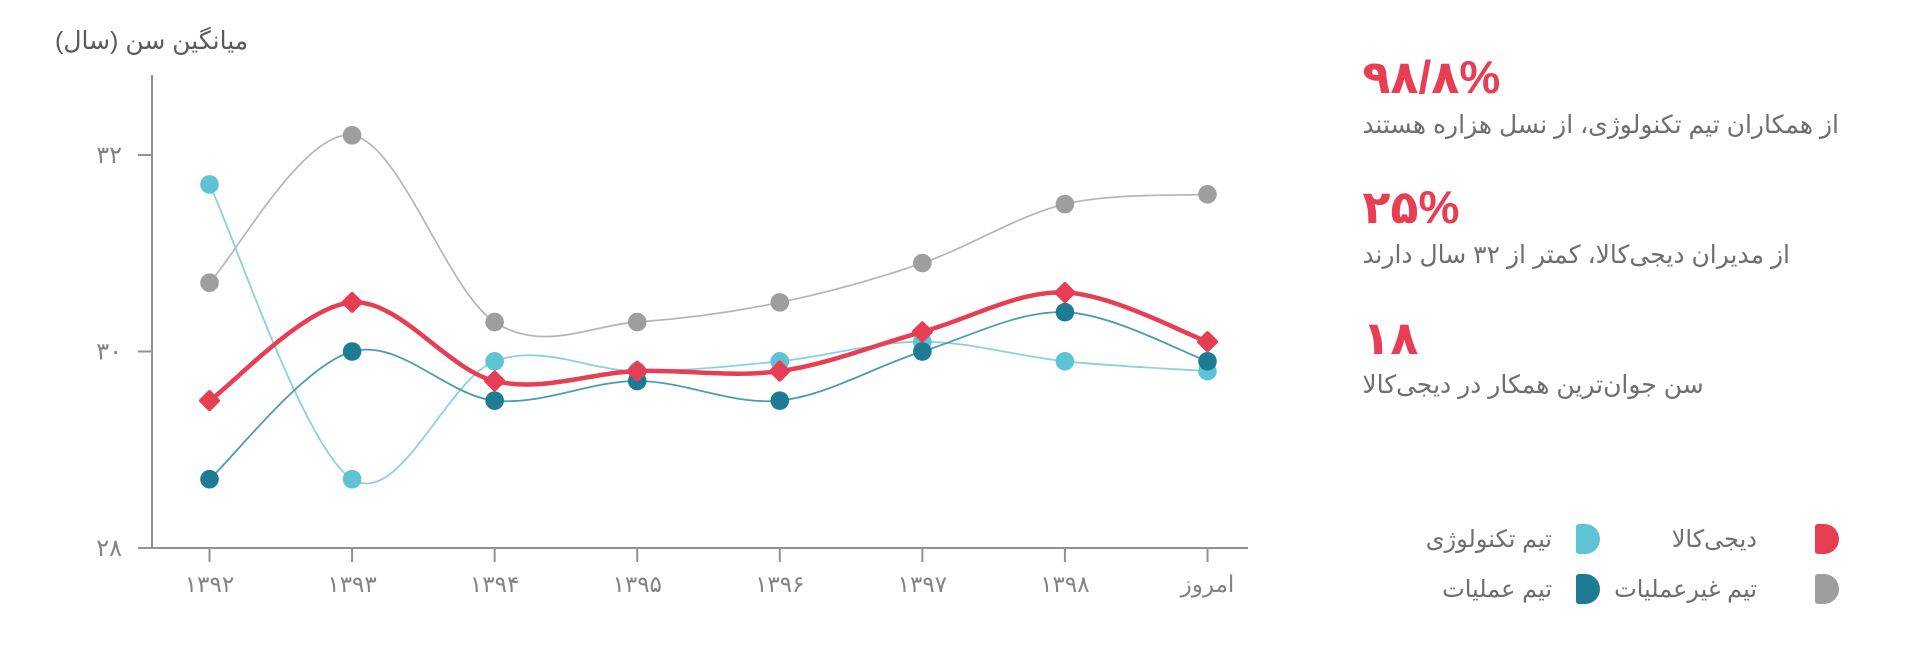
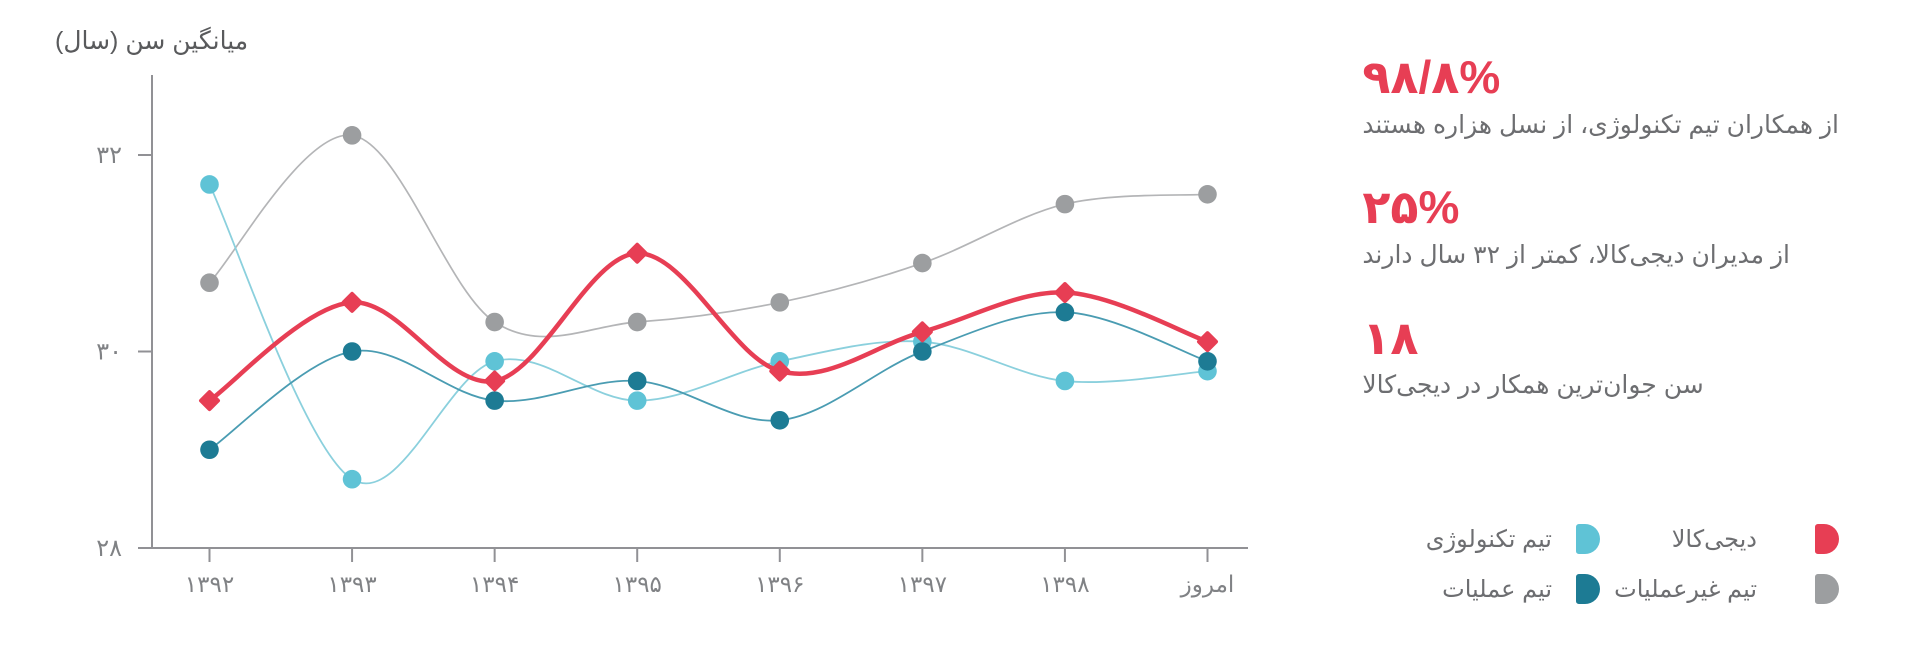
تیم عملیات/۱۳۹۲: 28.7 -> 29.0
دیجی‌کالا/۱۳۹۵: 29.8 -> 31.0
تیم تکنولوژی/۱۳۹۵: 29.8 -> 29.5
تیم عملیات/۱۳۹۶: 29.5 -> 29.3
تیم تکنولوژی/۱۳۹۸: 29.9 -> 29.7
